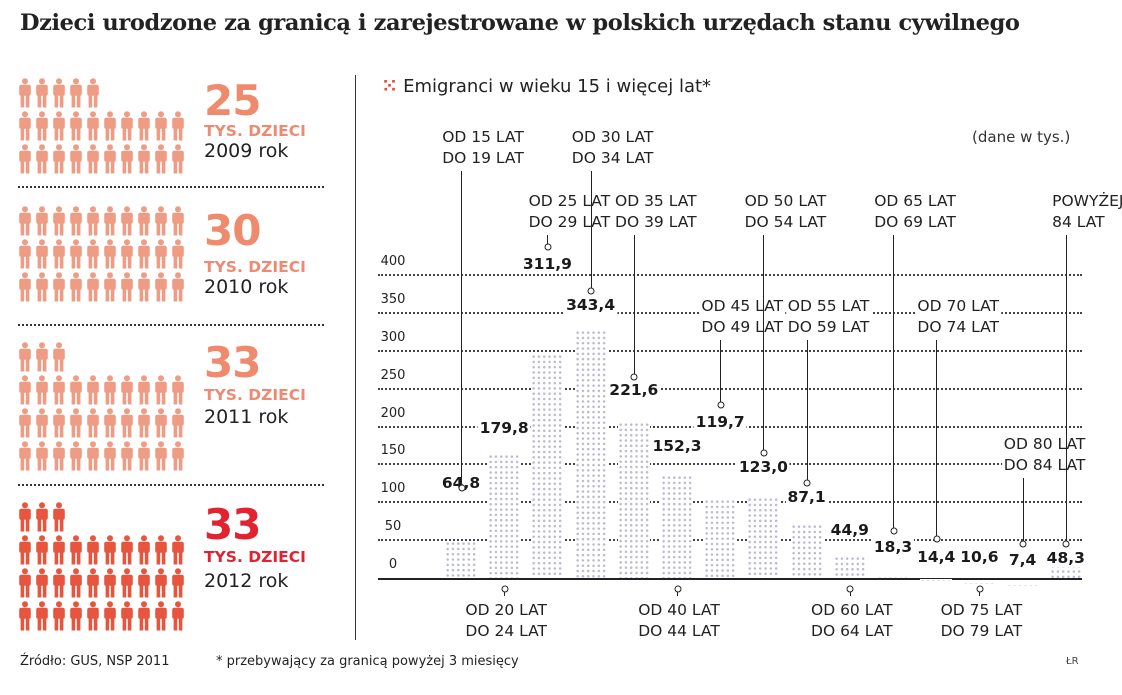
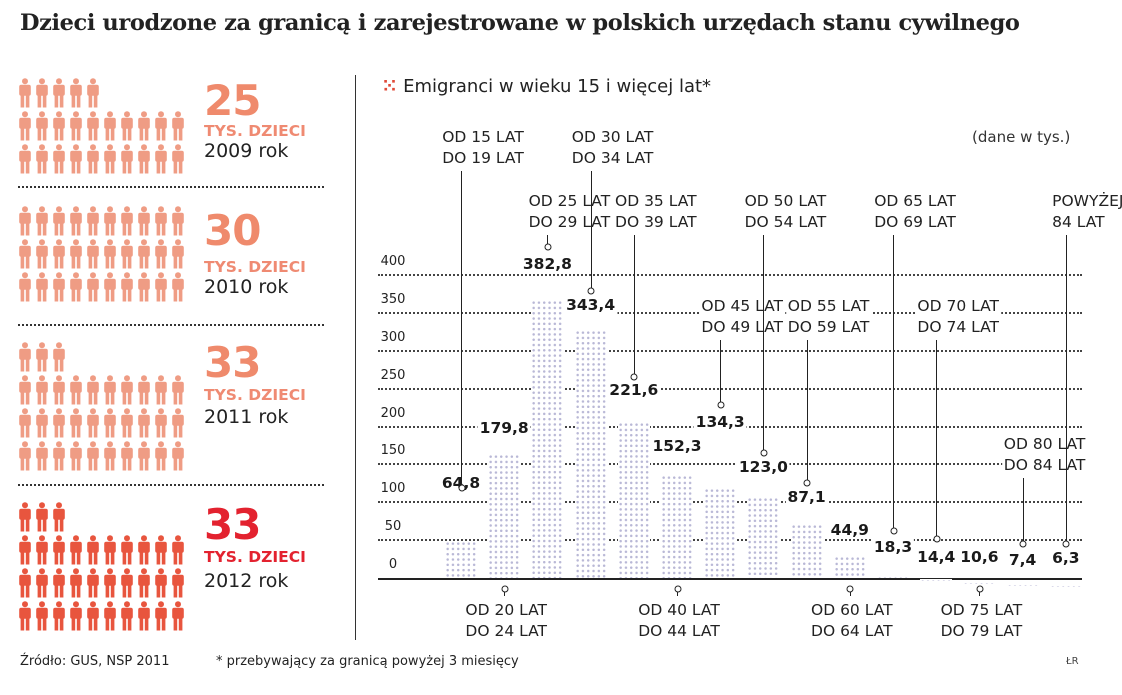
OD 25 LAT DO 29 LAT: 311,9 -> 382,8
OD 45 LAT DO 49 LAT: 119,7 -> 134,3
POWYŻEJ 84 LAT: 48,3 -> 6,3
